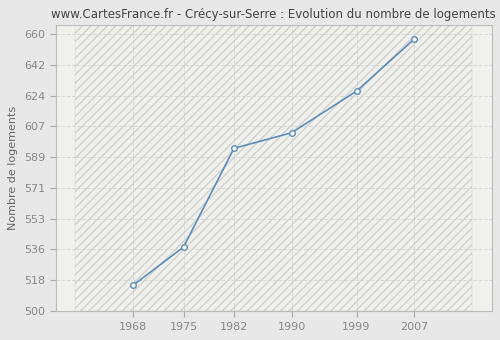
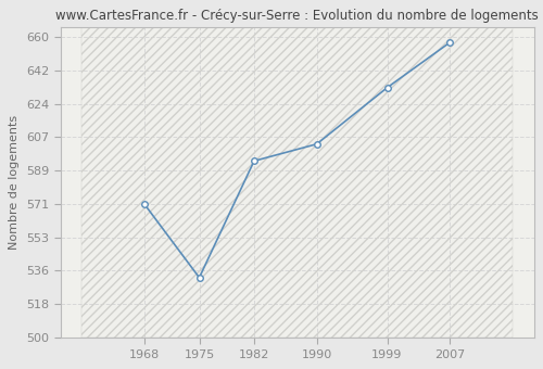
1968: 515 -> 571
1975: 537 -> 532
1999: 627 -> 633
